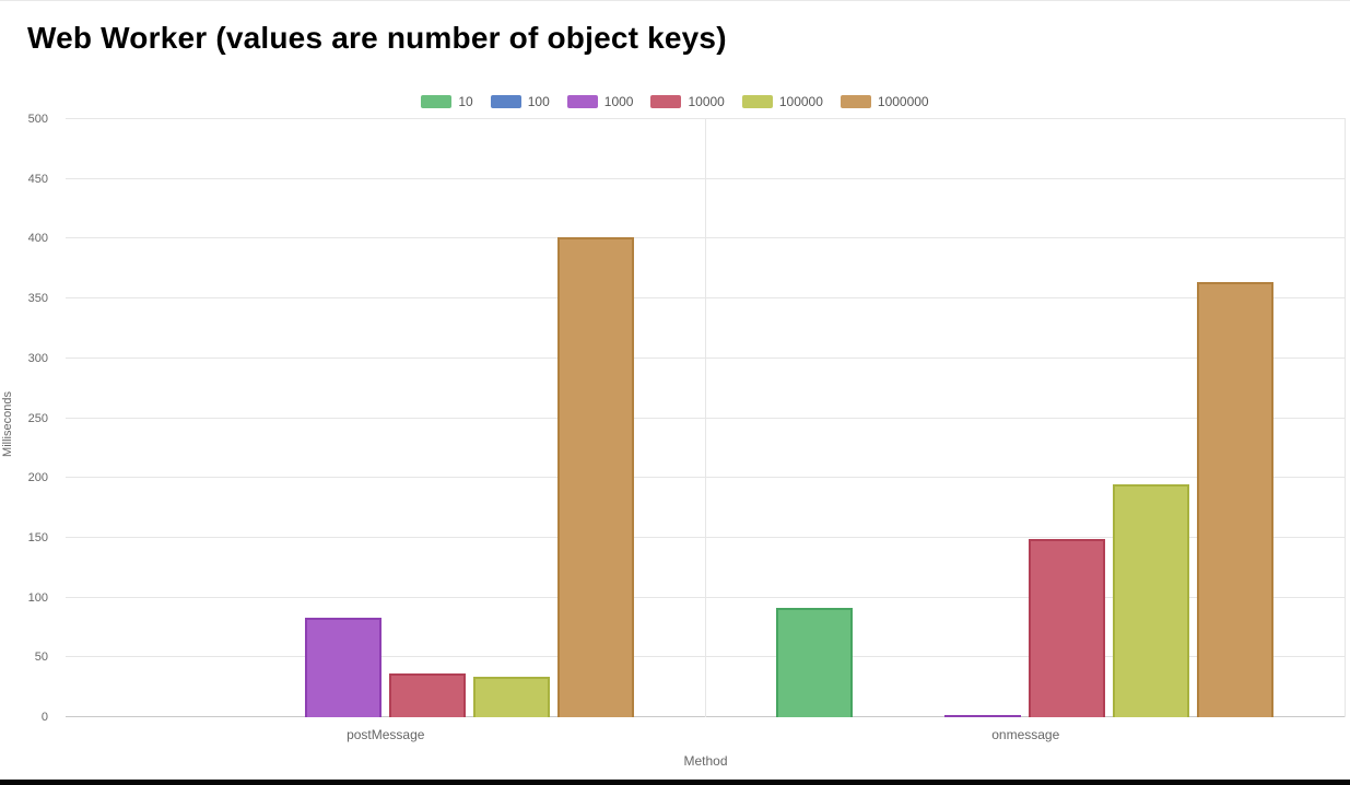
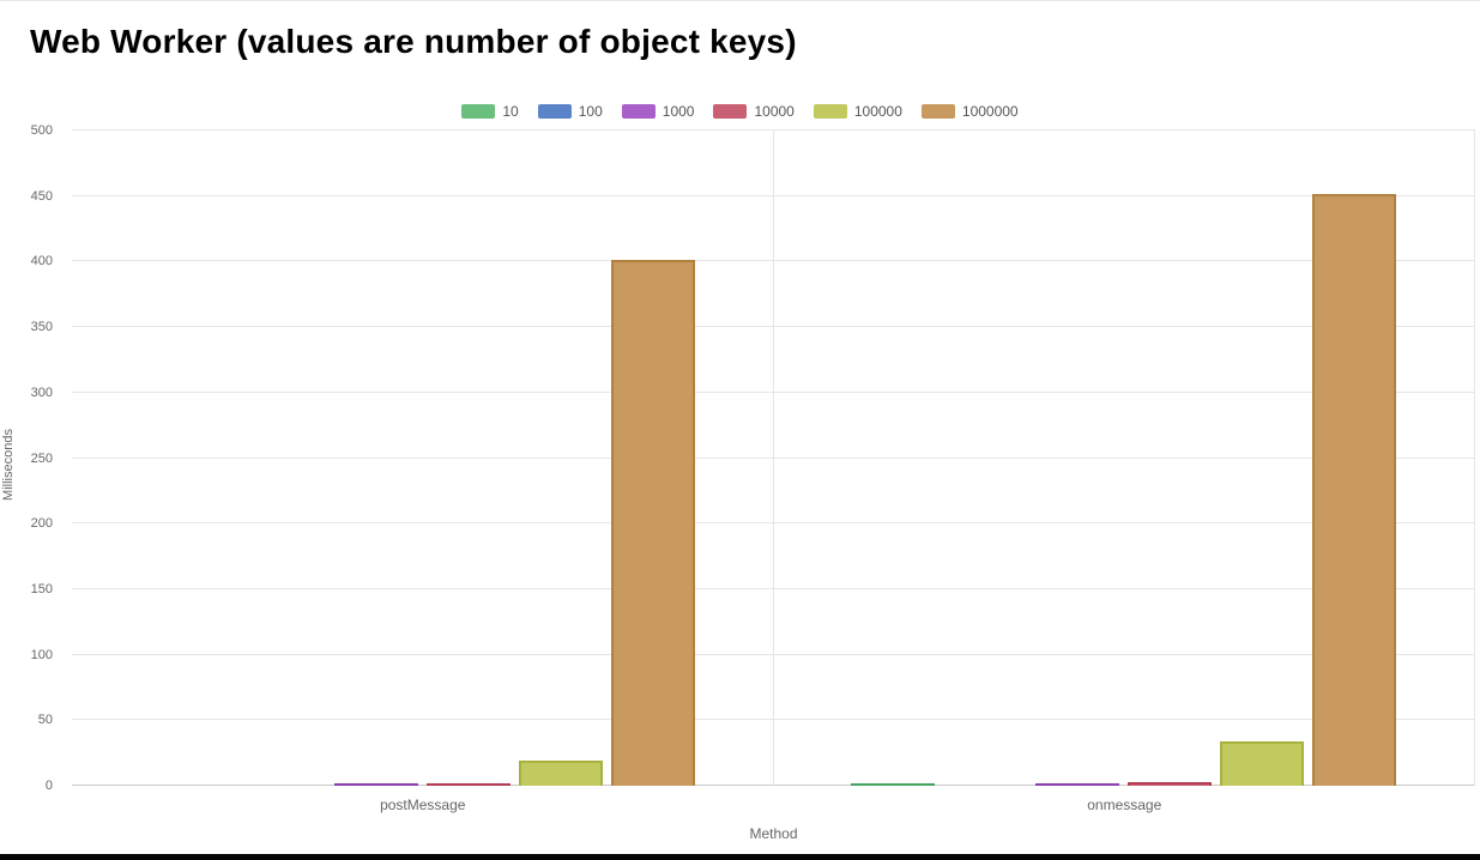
1000/postMessage: 83 -> 1
10000/postMessage: 37 -> 2
100000/postMessage: 34 -> 19
10/onmessage: 91 -> 2
10000/onmessage: 149 -> 3
100000/onmessage: 195 -> 34
1000000/onmessage: 364 -> 452
